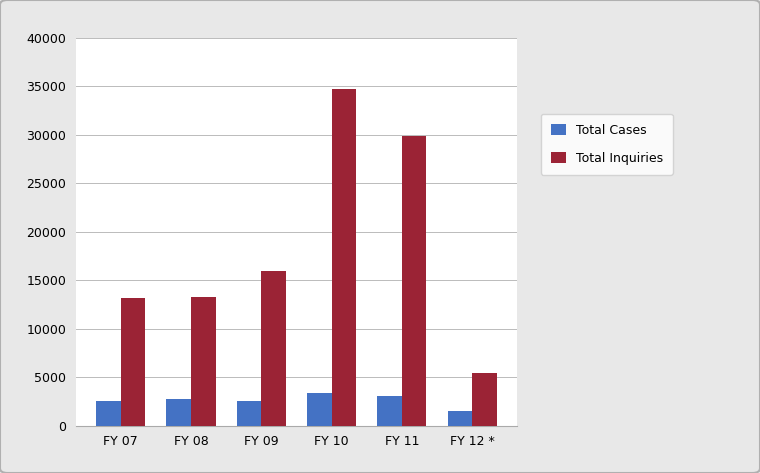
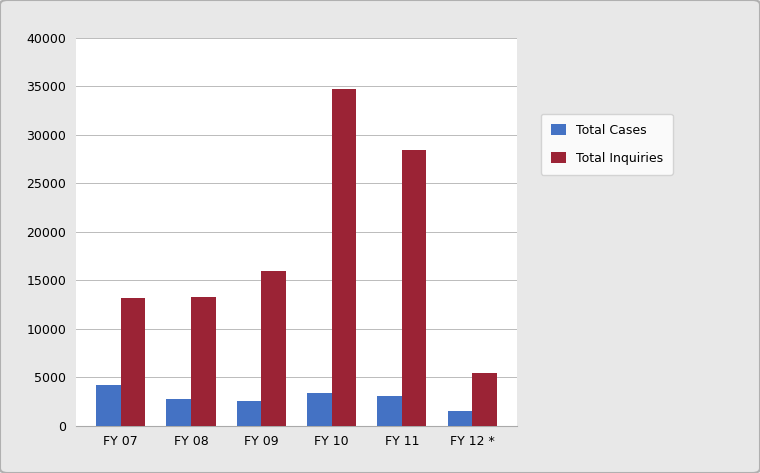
Total Cases/FY 07: 2500 -> 4200
Total Inquiries/FY 11: 29900 -> 28400
